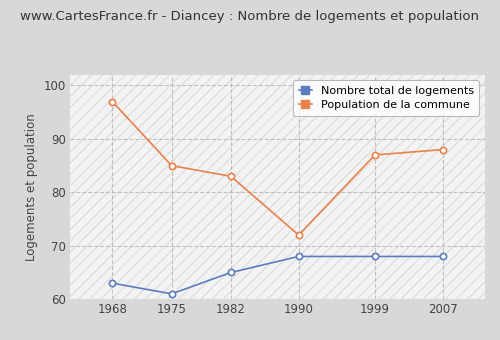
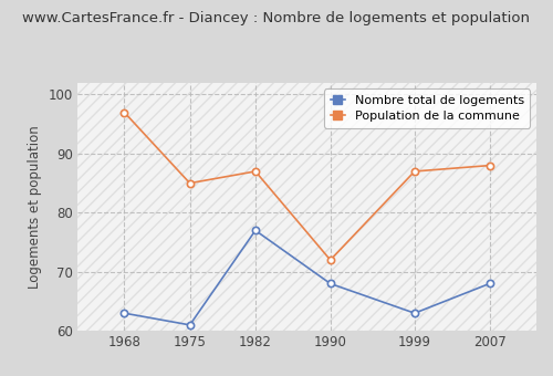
Nombre total de logements/1982: 65 -> 77
Population de la commune/1982: 83 -> 87
Nombre total de logements/1999: 68 -> 63
